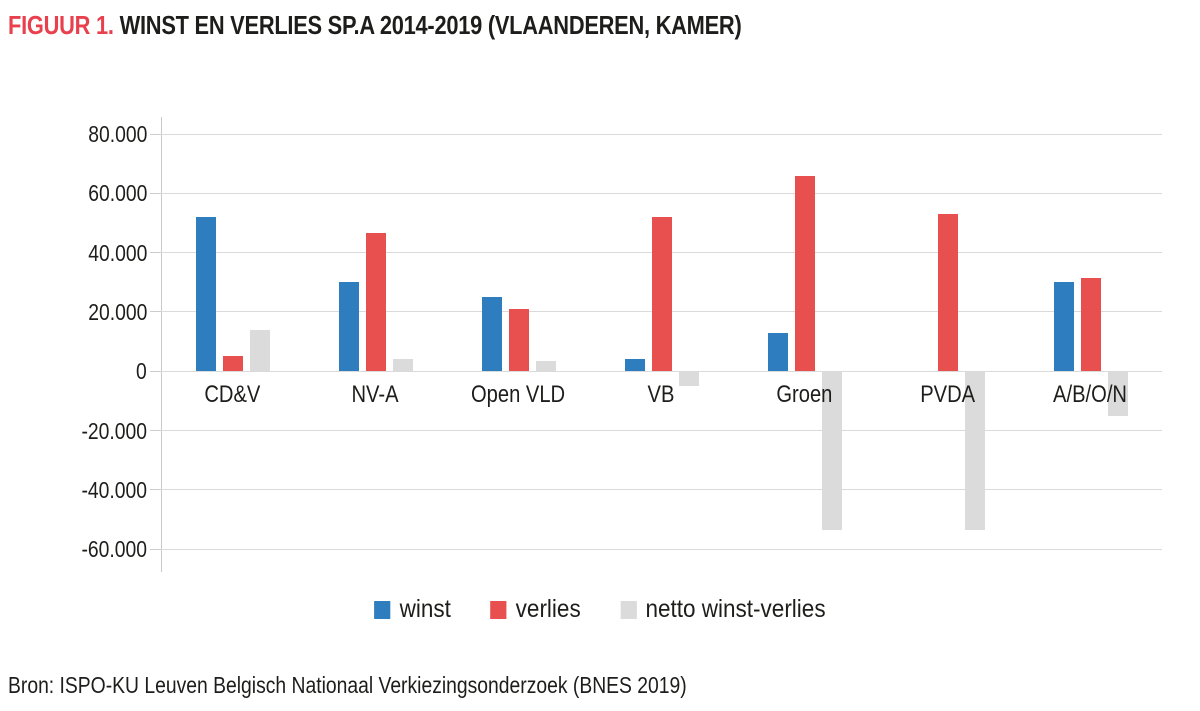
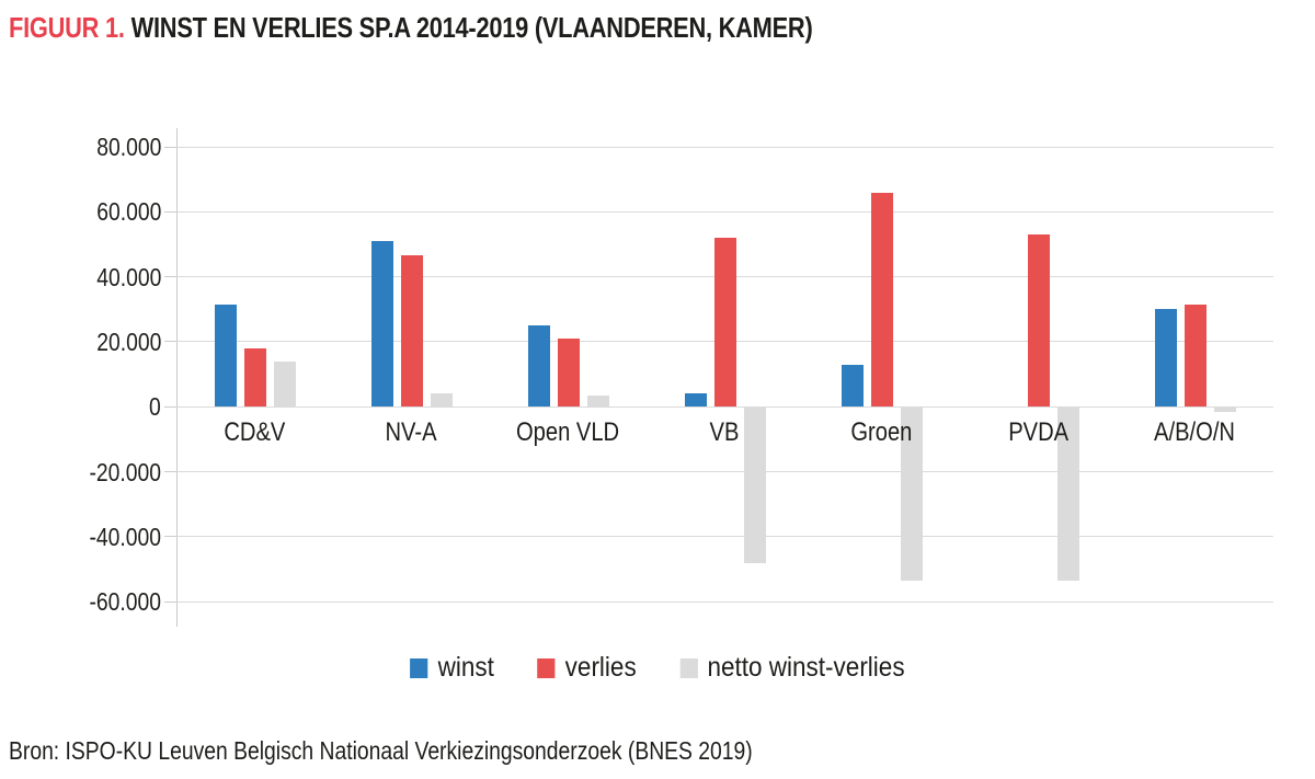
winst/CD&V: 52000 -> 32000
verlies/CD&V: 5000 -> 18000
winst/NV-A: 30000 -> 51000
netto winst-verlies/VB: -5000 -> -48000
netto winst-verlies/A/B/O/N: -15000 -> -2000
